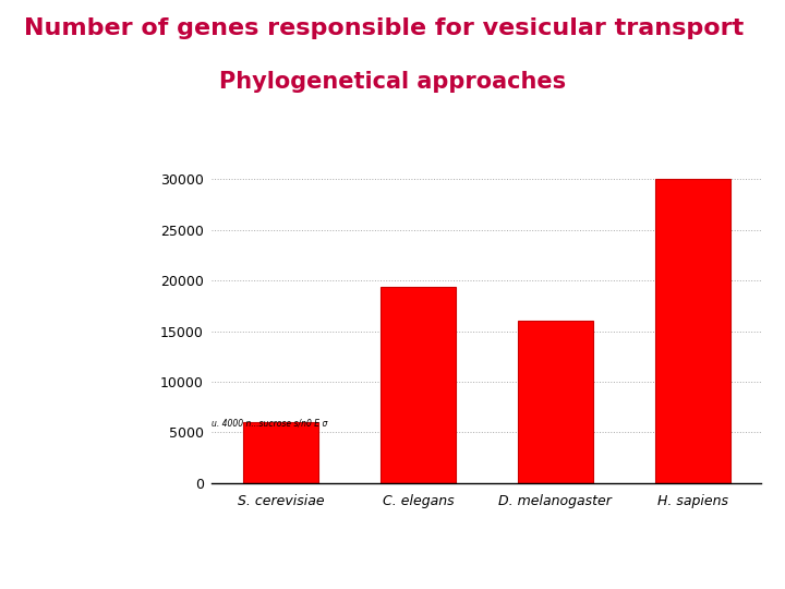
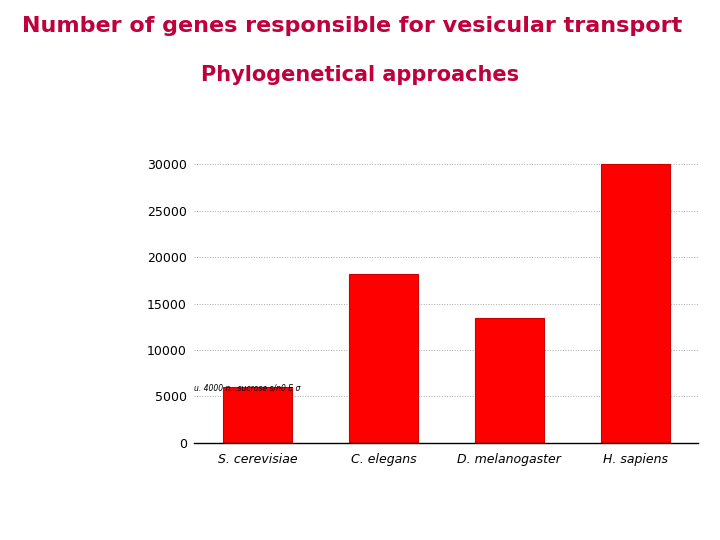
C. elegans: 19400 -> 18200
D. melanogaster: 16000 -> 13500
